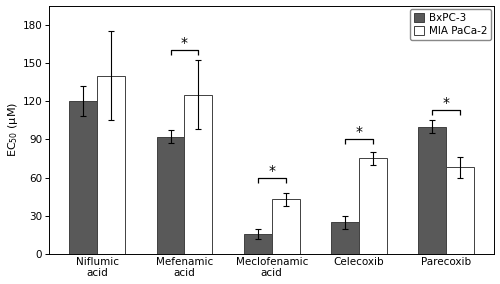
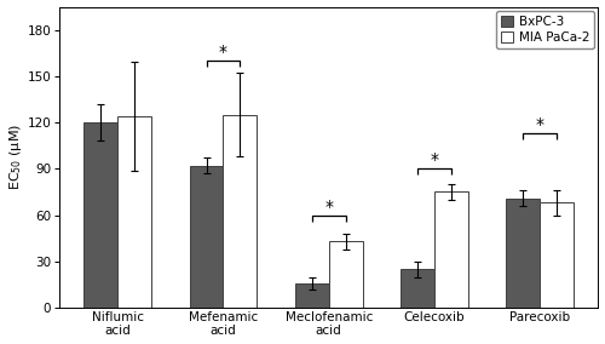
MIA PaCa-2/Niflumic acid: 140 -> 124
BxPC-3/Parecoxib: 100 -> 71
